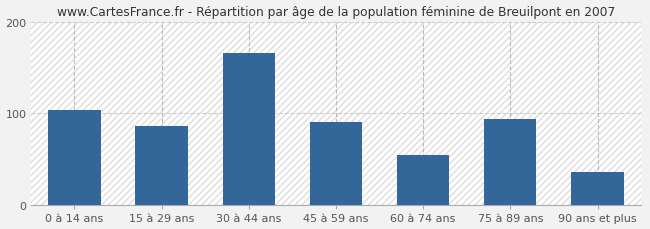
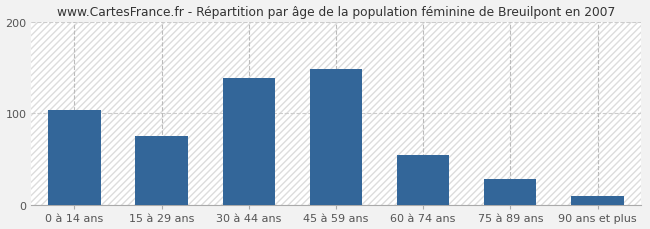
15 à 29 ans: 86 -> 75
30 à 44 ans: 166 -> 138
45 à 59 ans: 90 -> 148
75 à 89 ans: 94 -> 28
90 ans et plus: 36 -> 10
